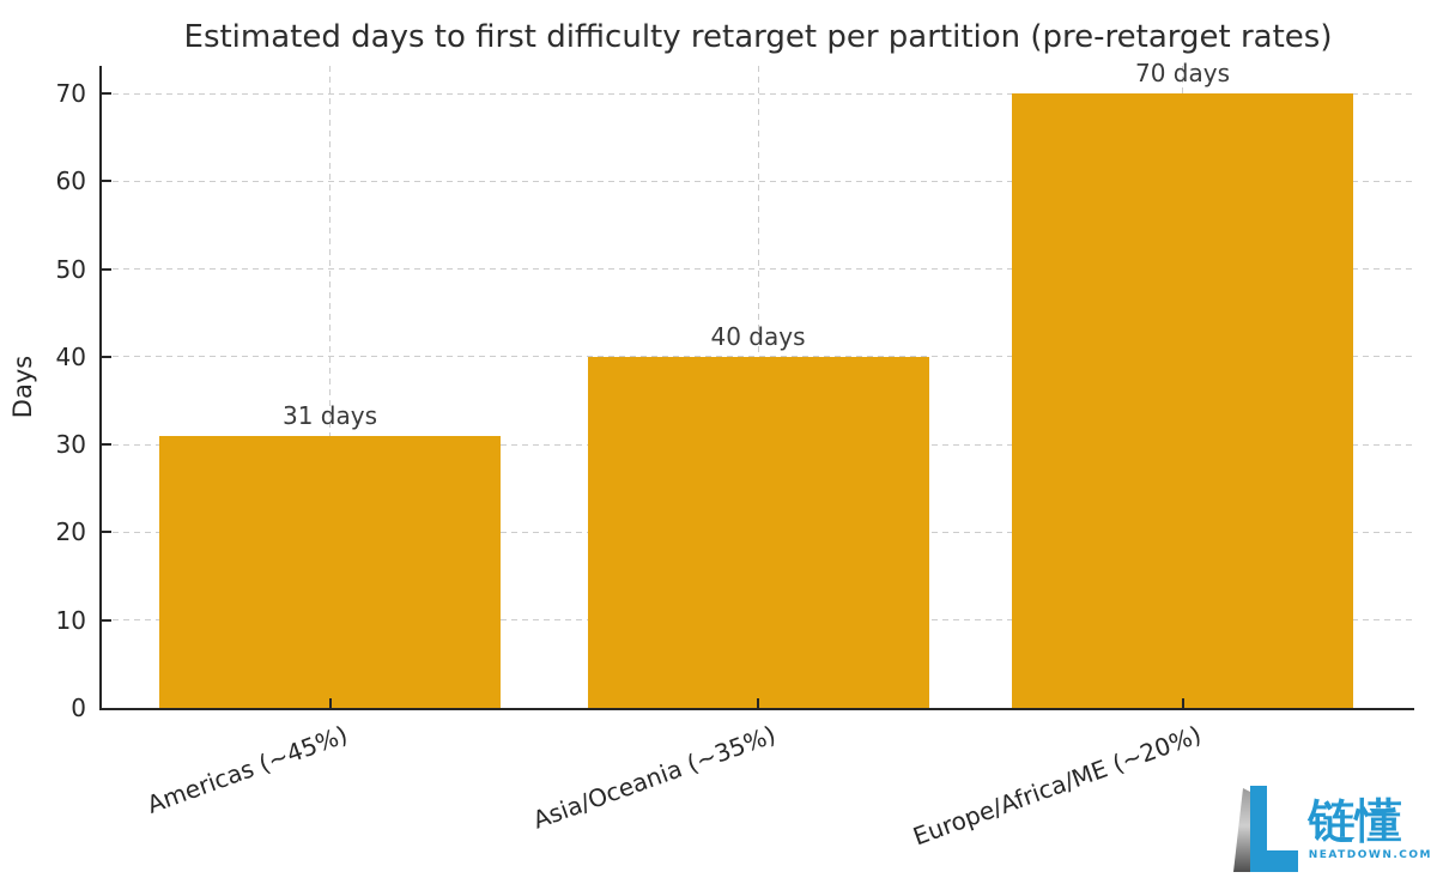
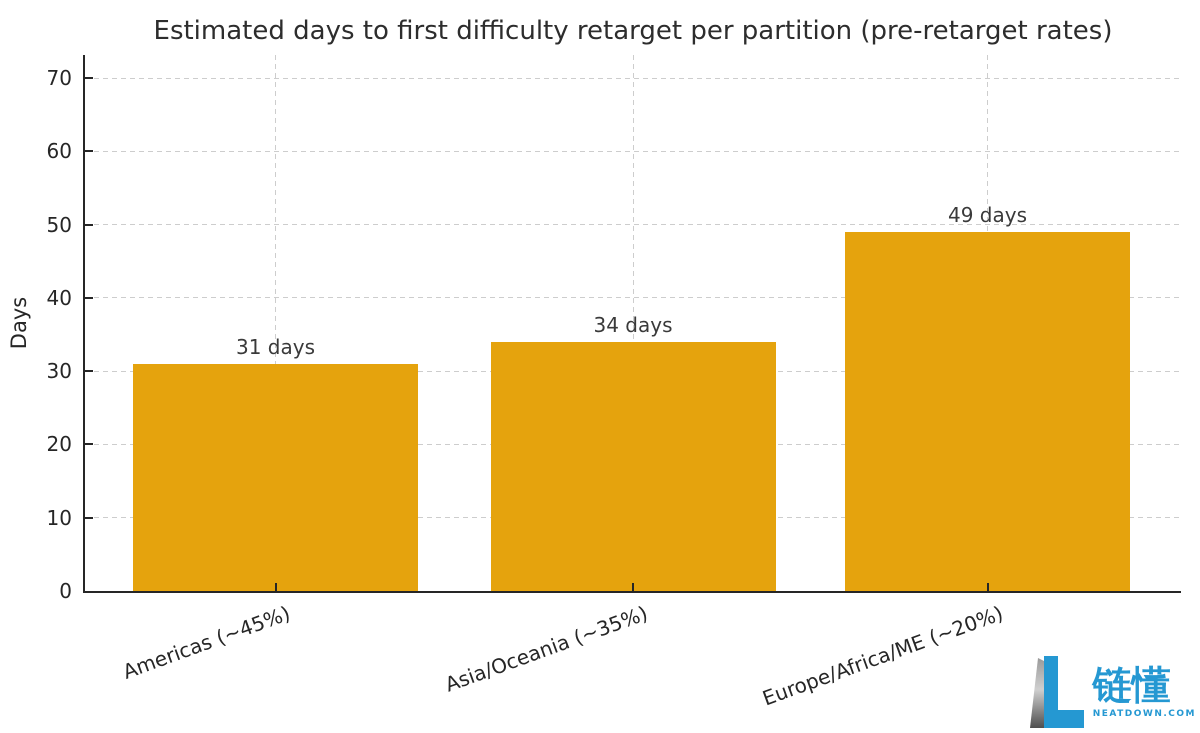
Asia/Oceania (~35%): 40 -> 34
Europe/Africa/ME (~20%): 70 -> 49
